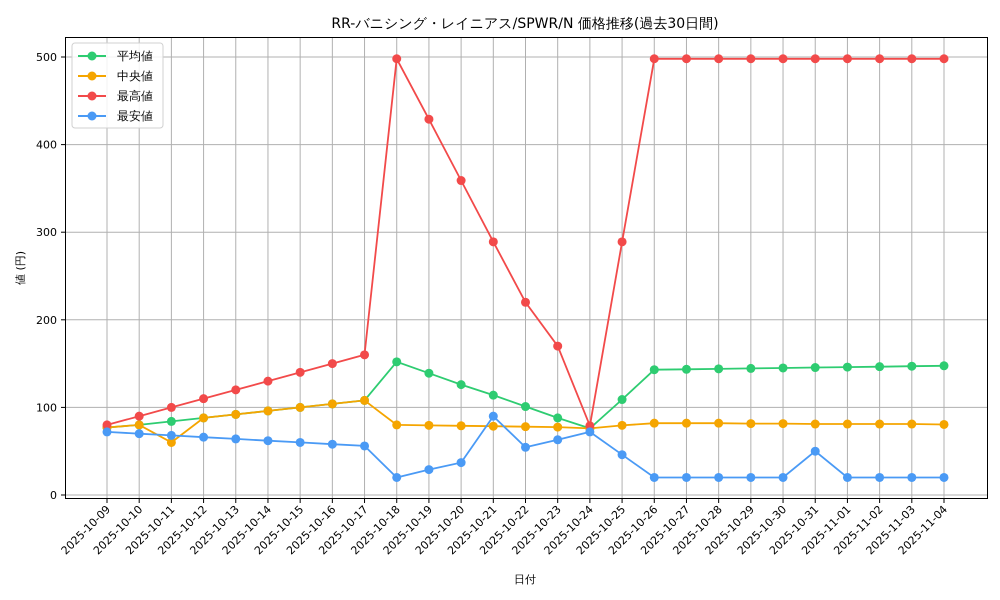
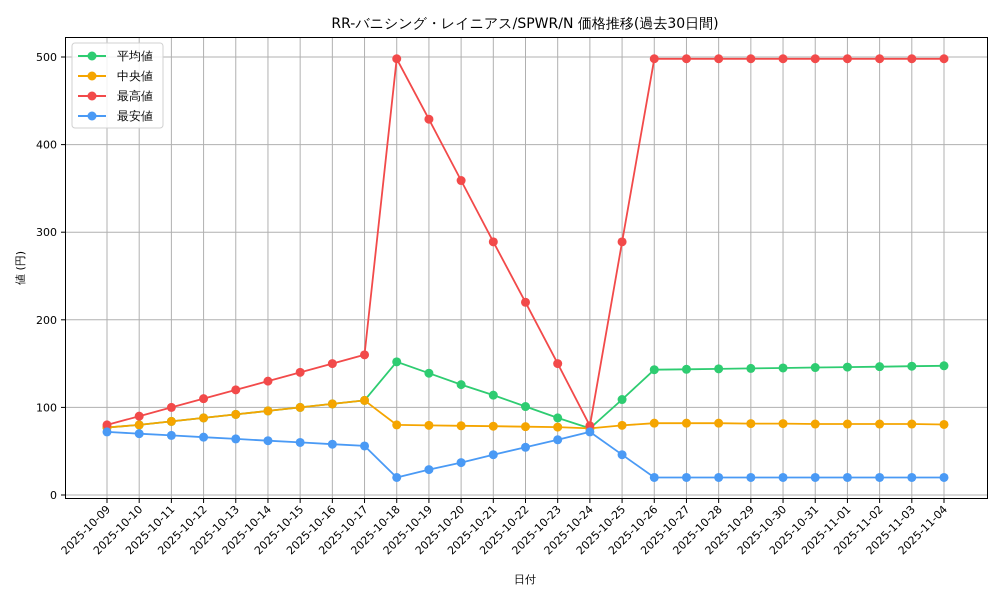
中央値/2025-10-11: 60 -> 80
最安値/2025-10-21: 90 -> 50
最高値/2025-10-23: 170 -> 150
最安値/2025-10-31: 50 -> 20
